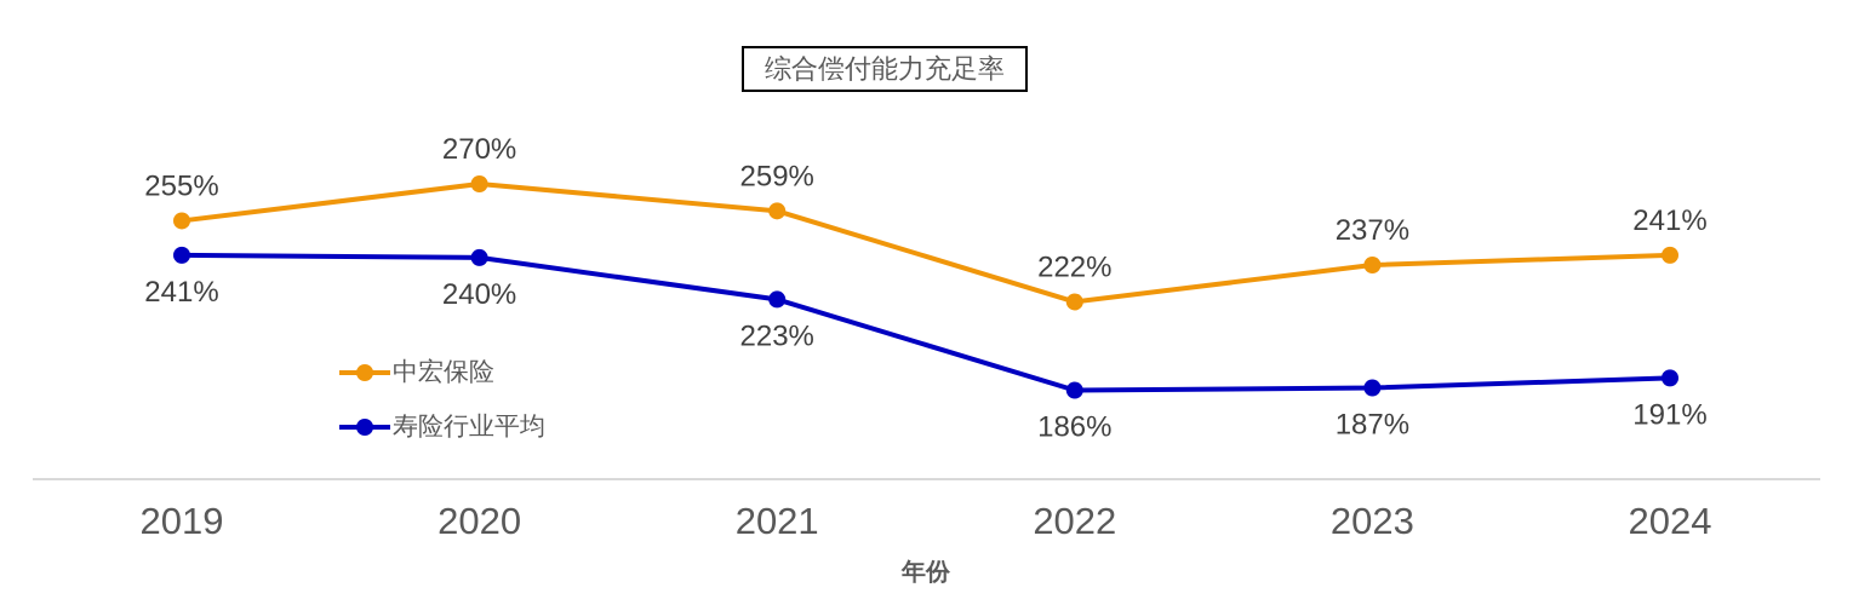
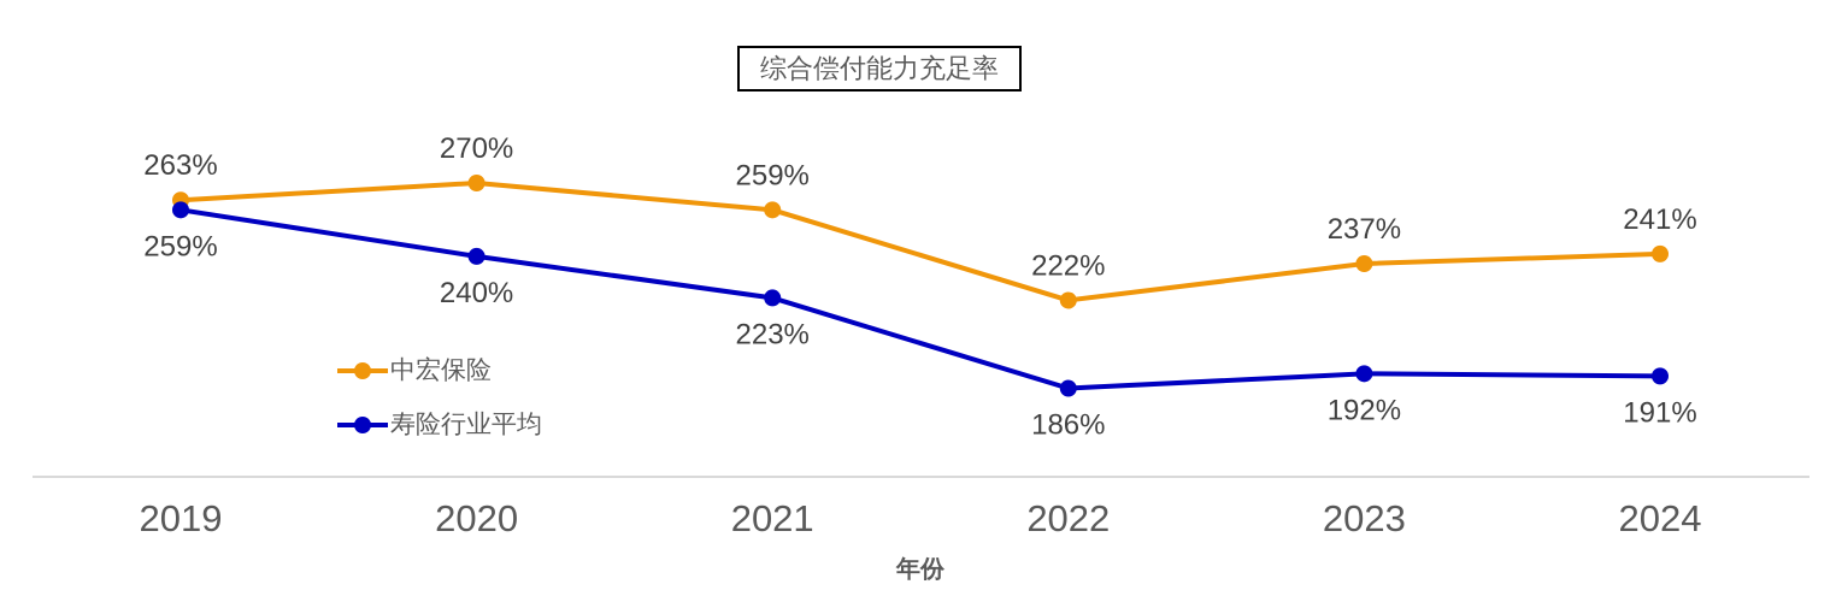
中宏保险/2019: 255% -> 263%
寿险行业平均/2019: 241% -> 259%
寿险行业平均/2023: 187% -> 192%
